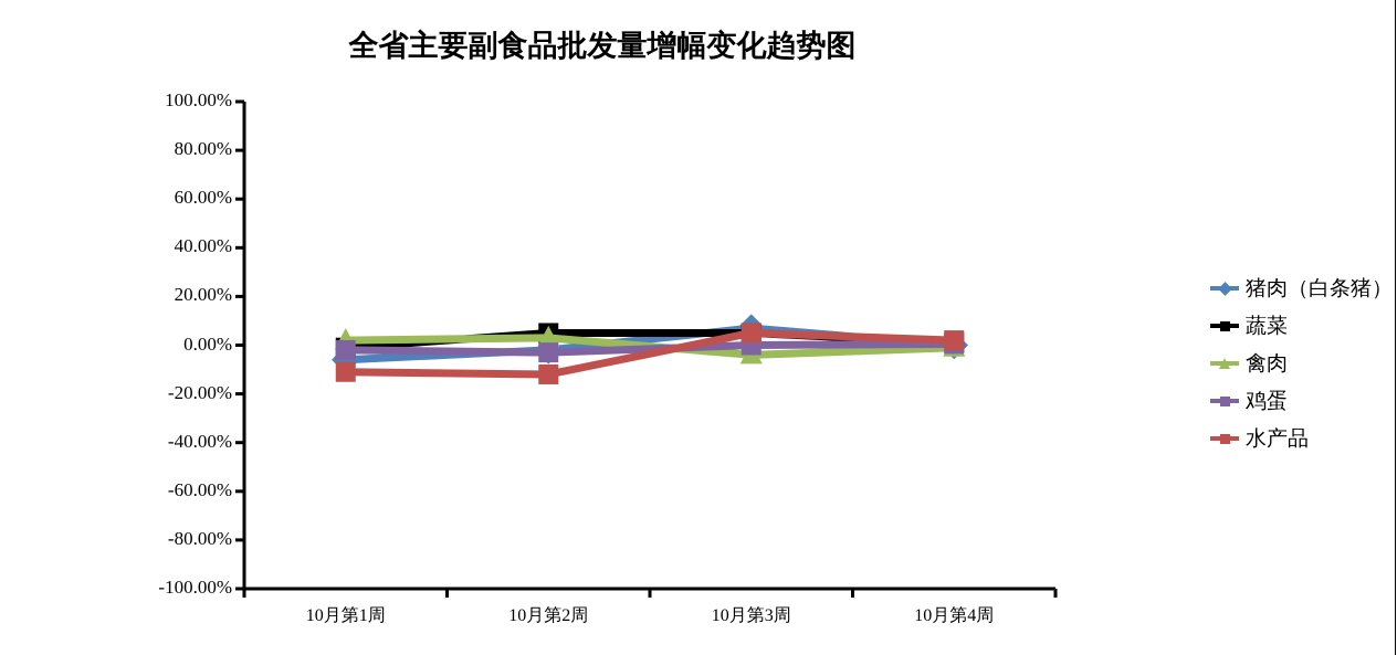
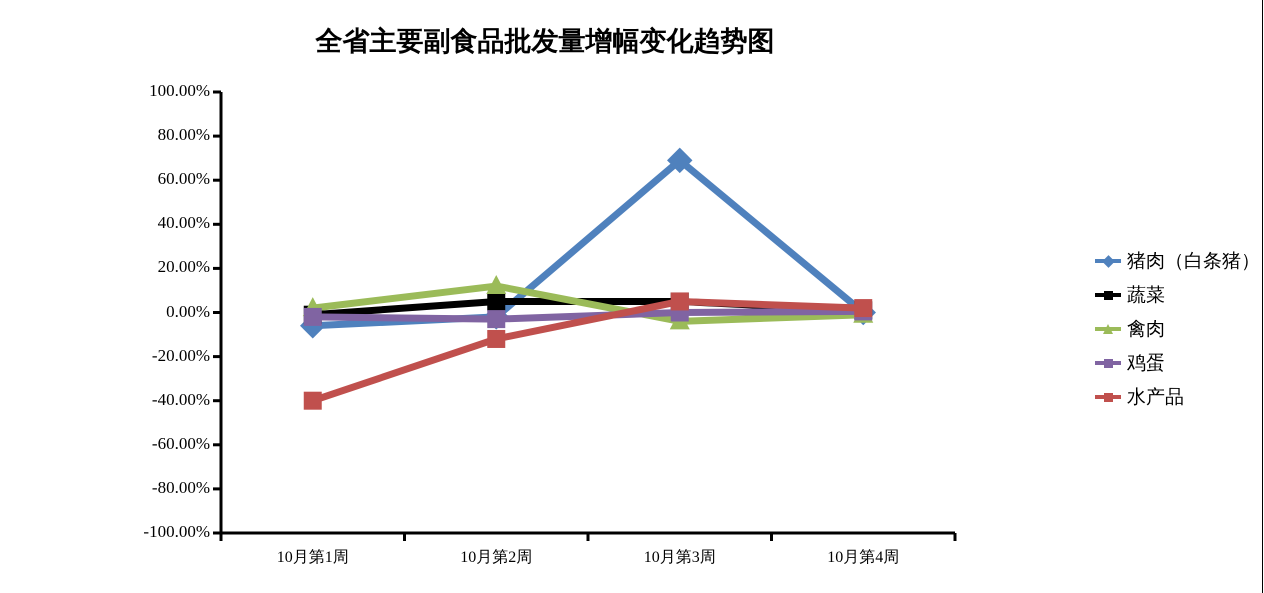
水产品/10月第1周: -11% -> -40%
禽肉/10月第2周: 3% -> 12%
猪肉（白条猪）/10月第3周: 7% -> 69%
